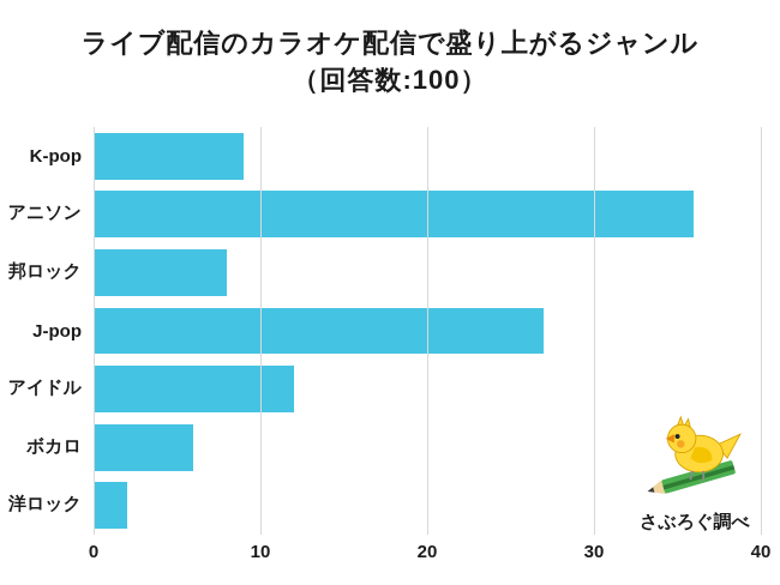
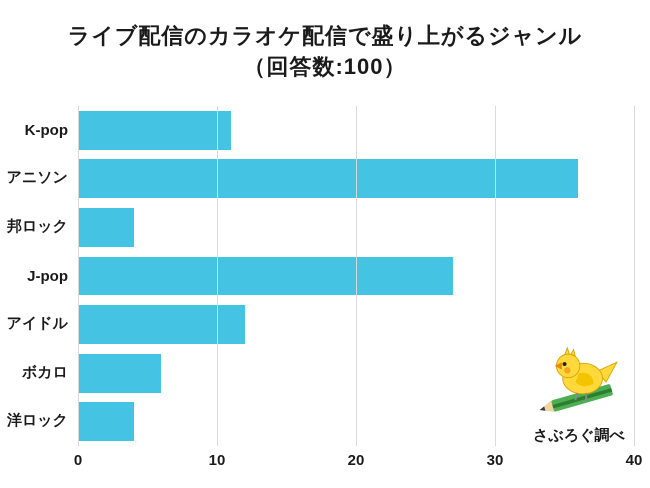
K-pop: 9 -> 11
邦ロック: 8 -> 4
洋ロック: 2 -> 4
